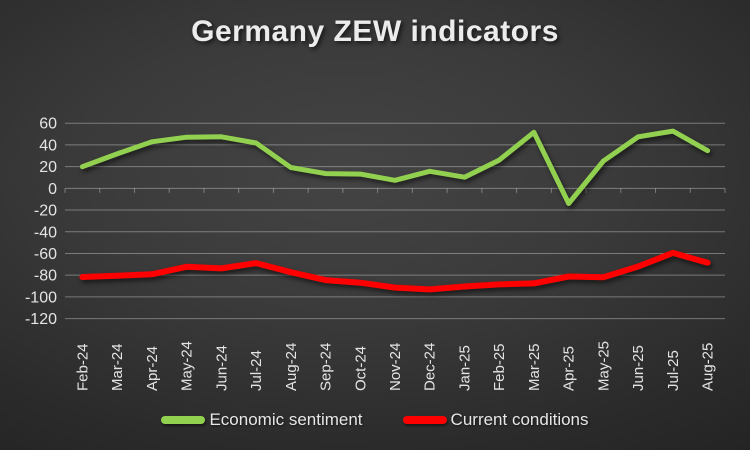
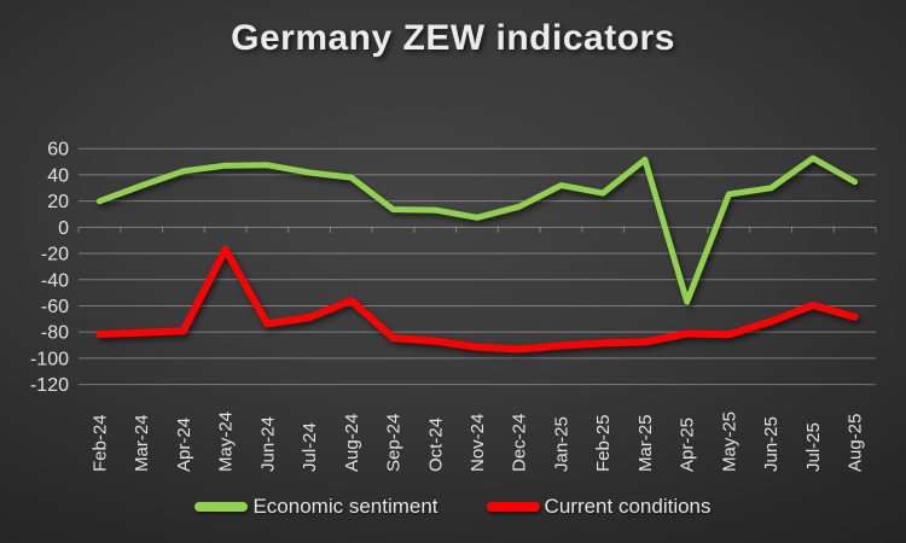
Current conditions/May-24: -72 -> -17
Economic sentiment/Aug-24: 19 -> 38
Current conditions/Aug-24: -77 -> -56
Economic sentiment/Jan-25: 10 -> 32
Economic sentiment/Apr-25: -14 -> -57
Economic sentiment/Jun-25: 48 -> 30
